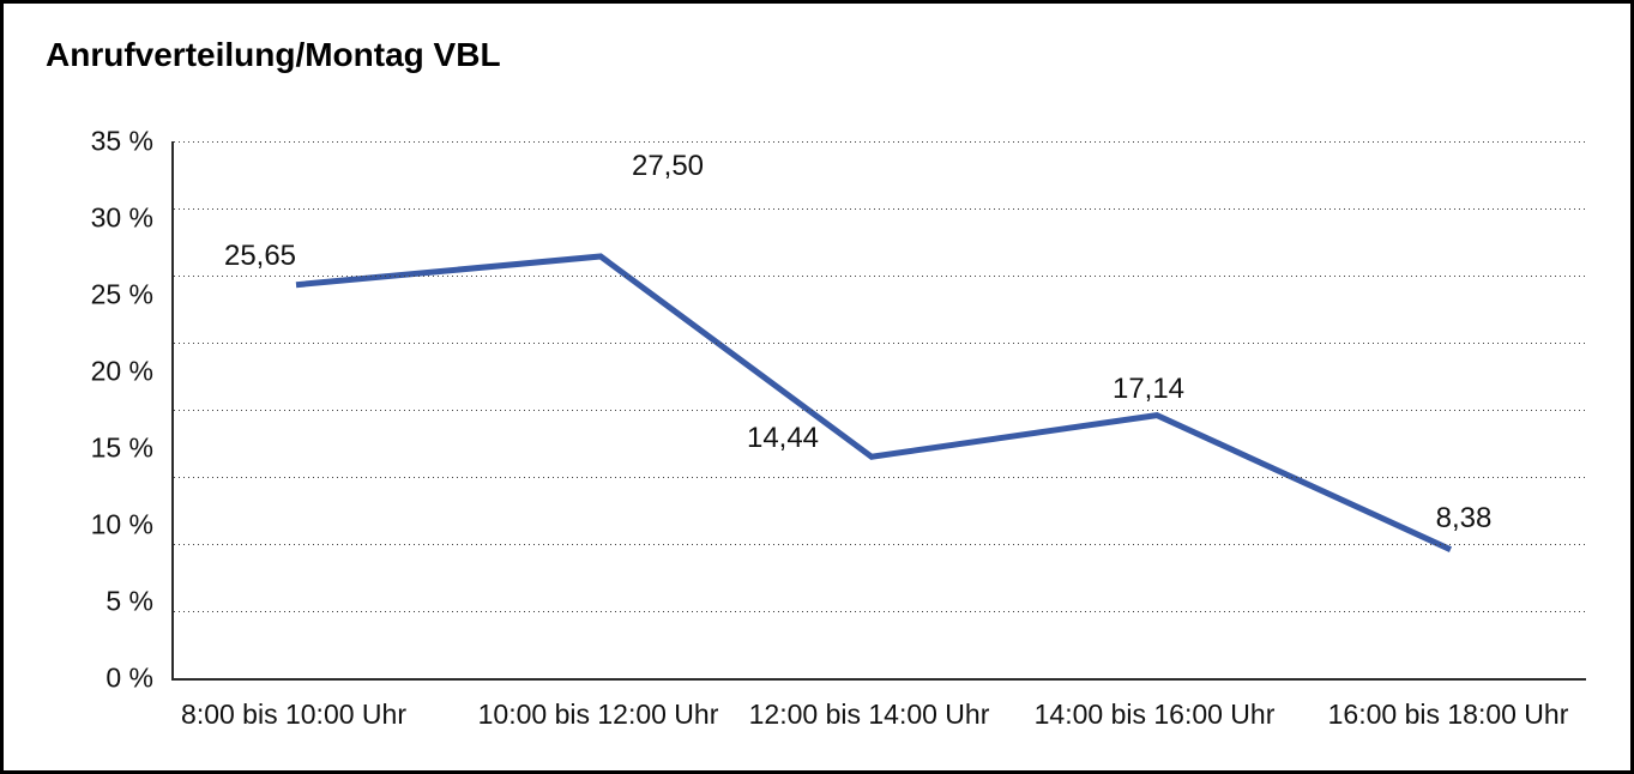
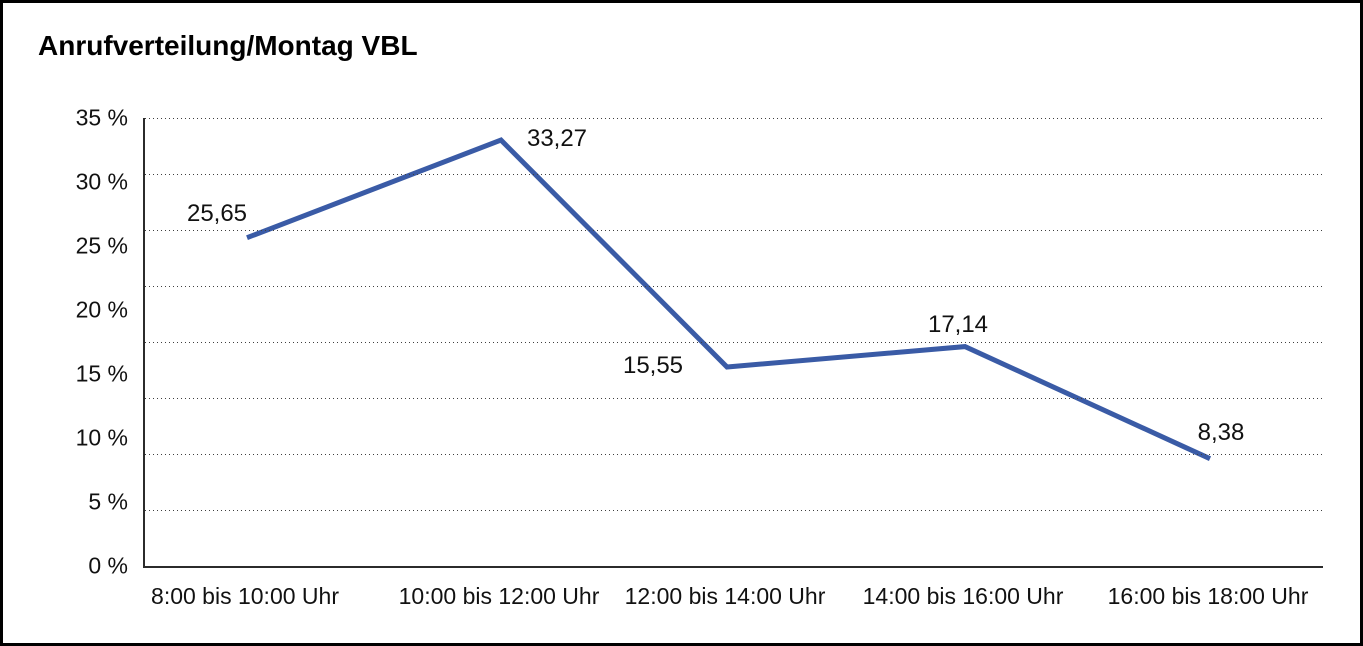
10:00 bis 12:00 Uhr: 27,50 -> 33,27
12:00 bis 14:00 Uhr: 14,44 -> 15,55
